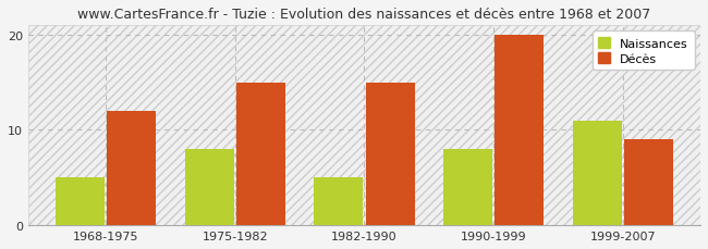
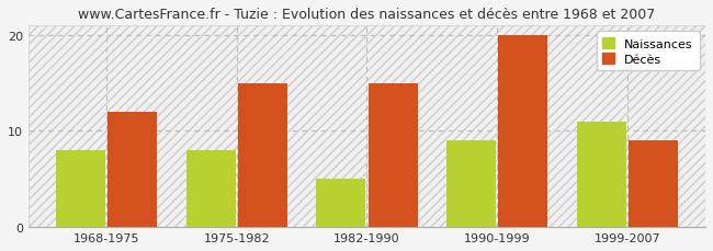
Naissances/1968-1975: 5 -> 8
Naissances/1990-1999: 8 -> 9
